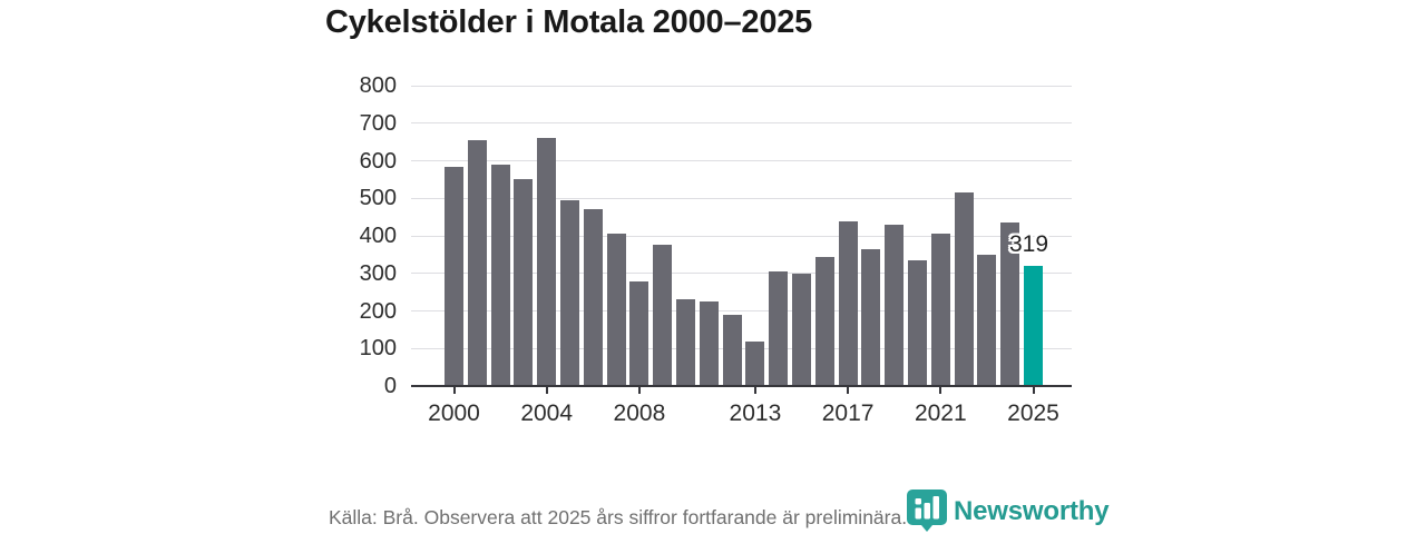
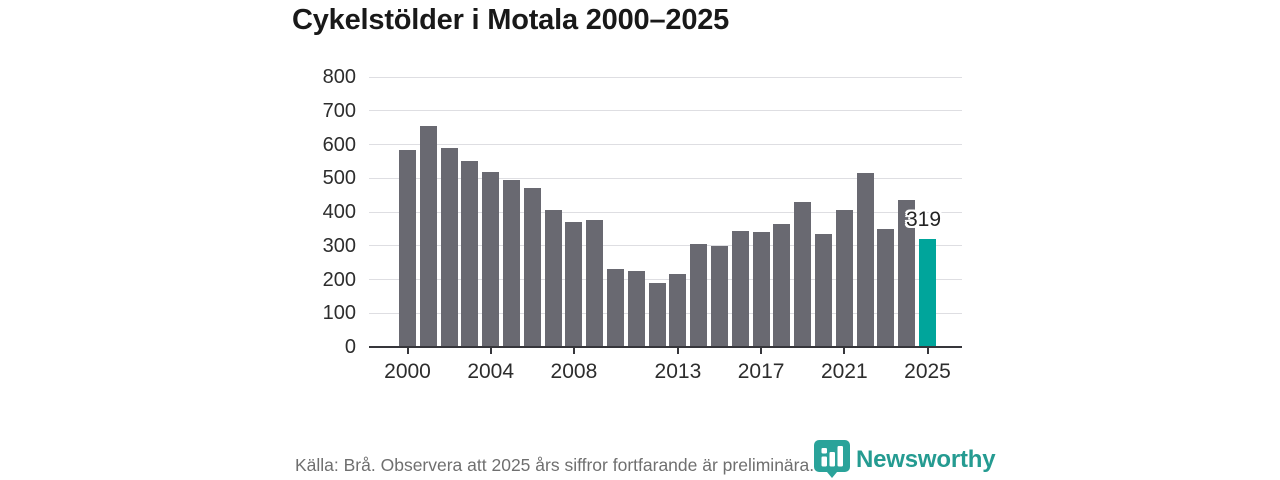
2004: 660 -> 520
2008: 280 -> 370
2013: 120 -> 220
2017: 440 -> 340
